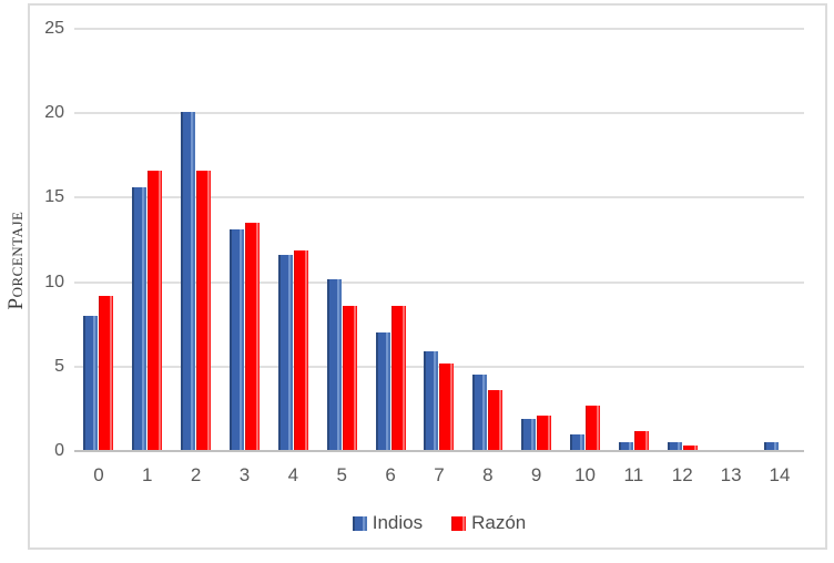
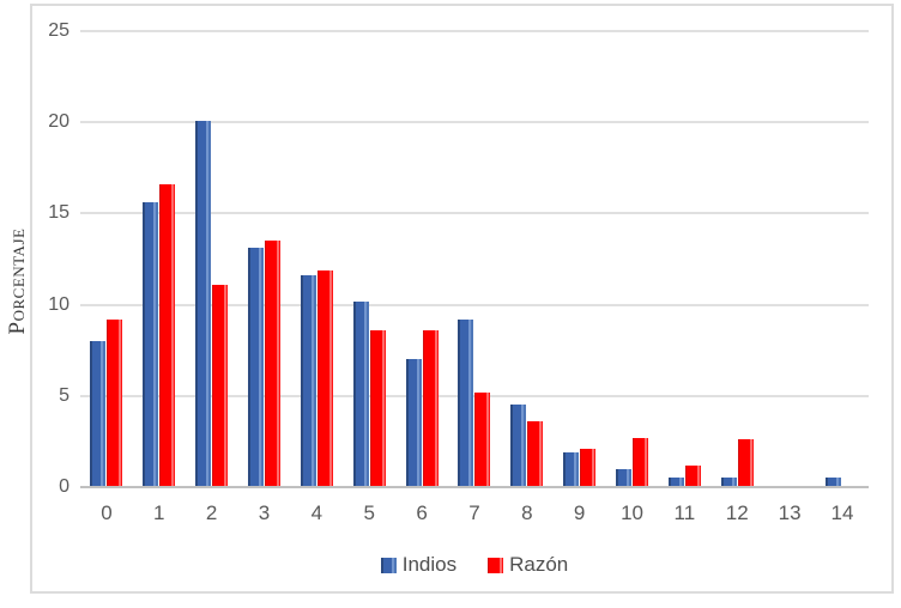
Razón/2: 16.6 -> 11.1
Indios/7: 5.9 -> 9.2
Razón/12: 0.3 -> 2.6
